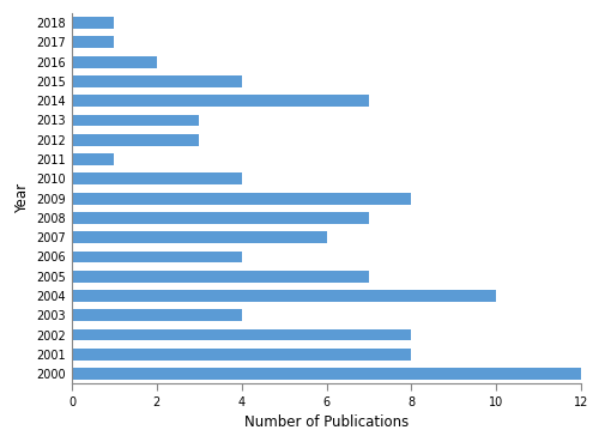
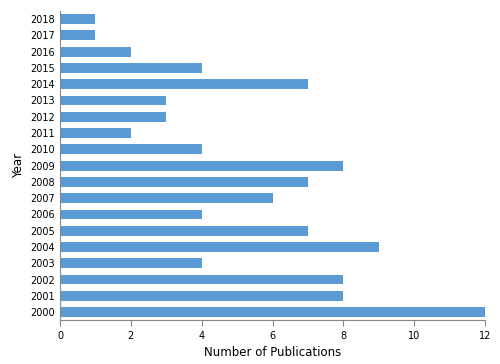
2011: 1 -> 2
2004: 10 -> 9
